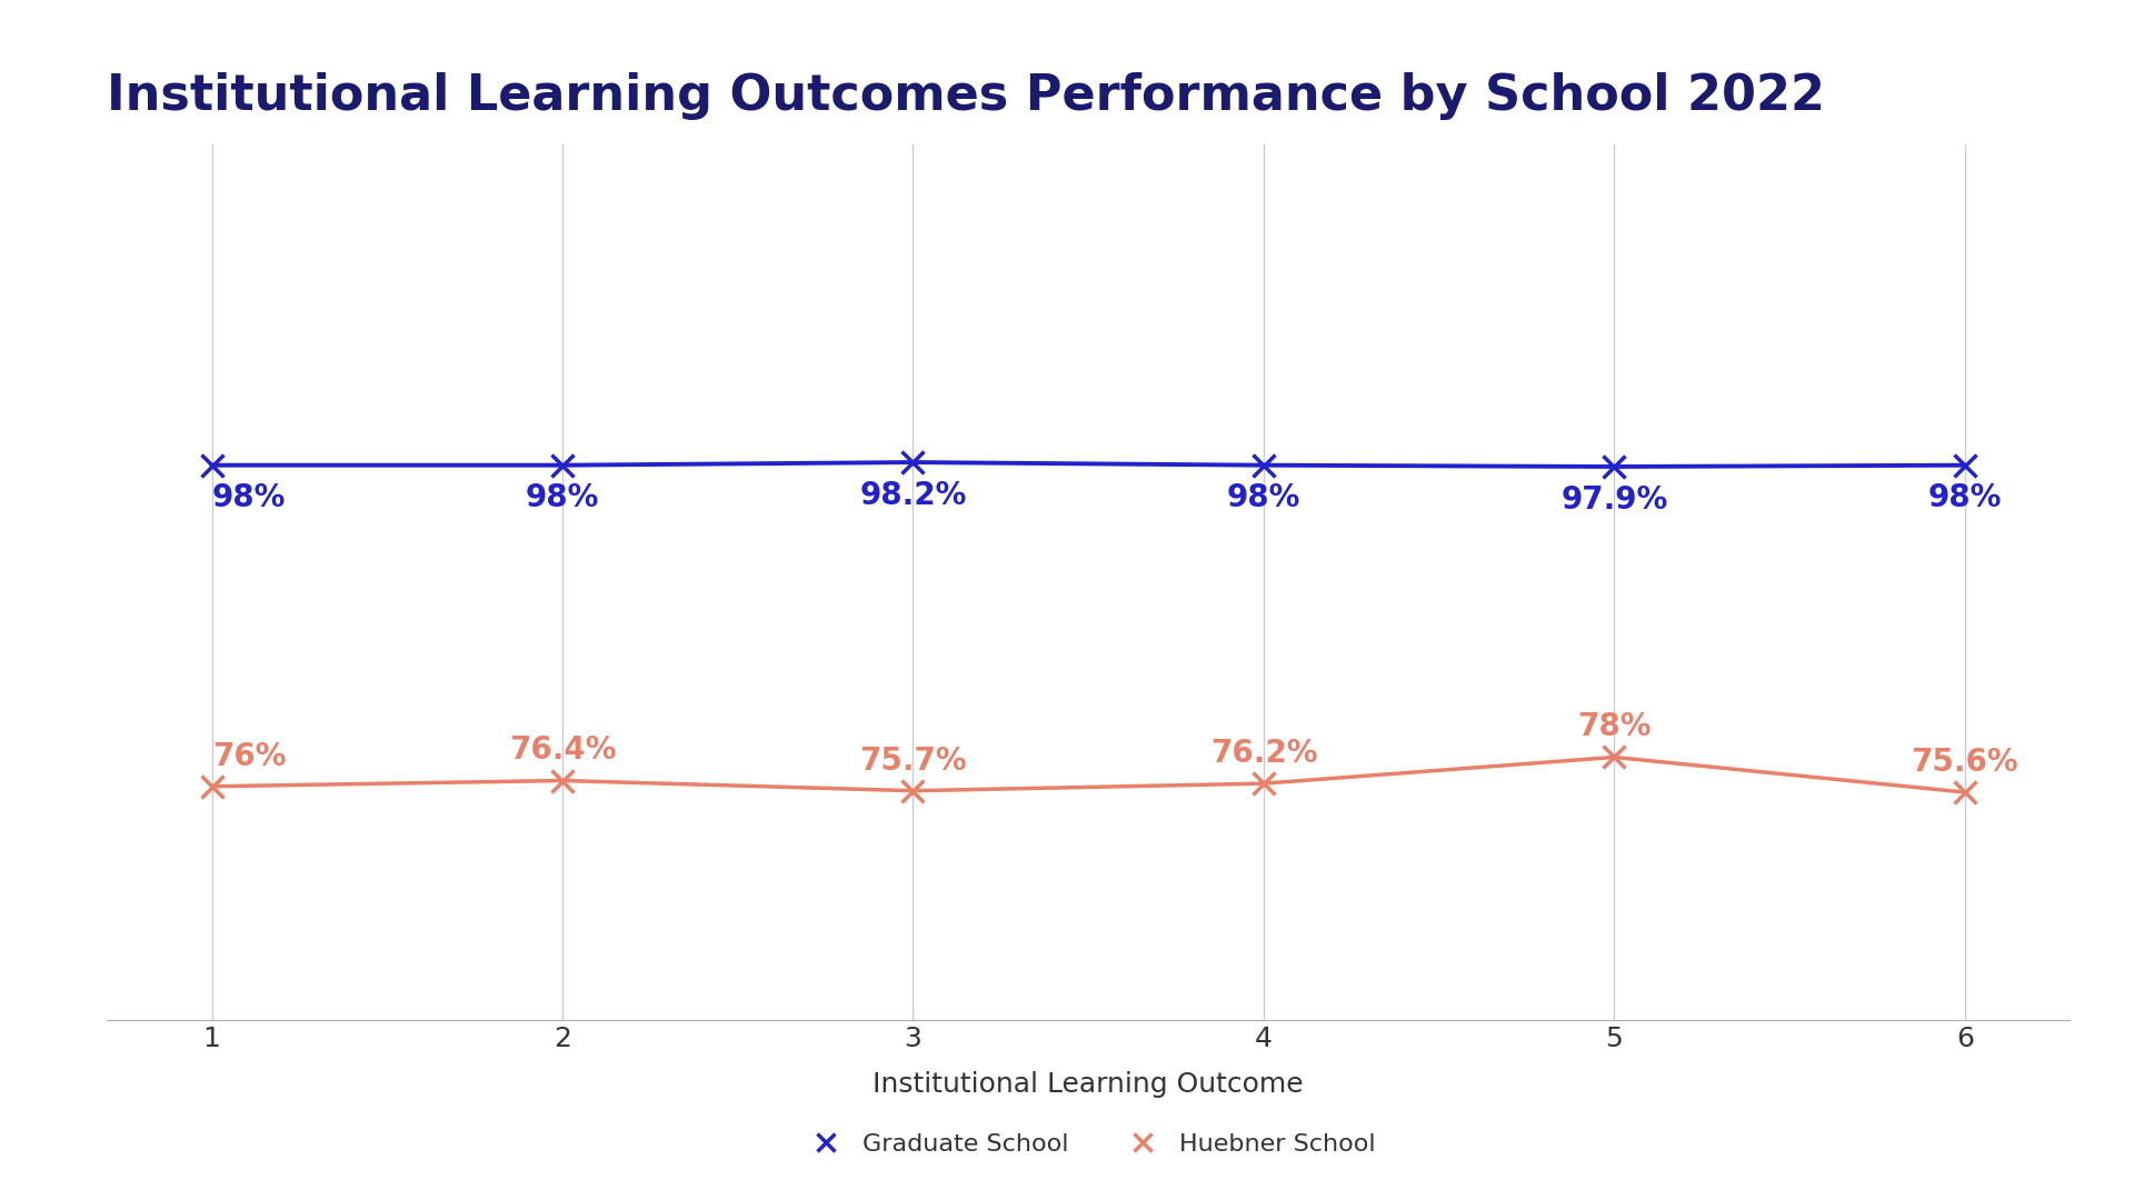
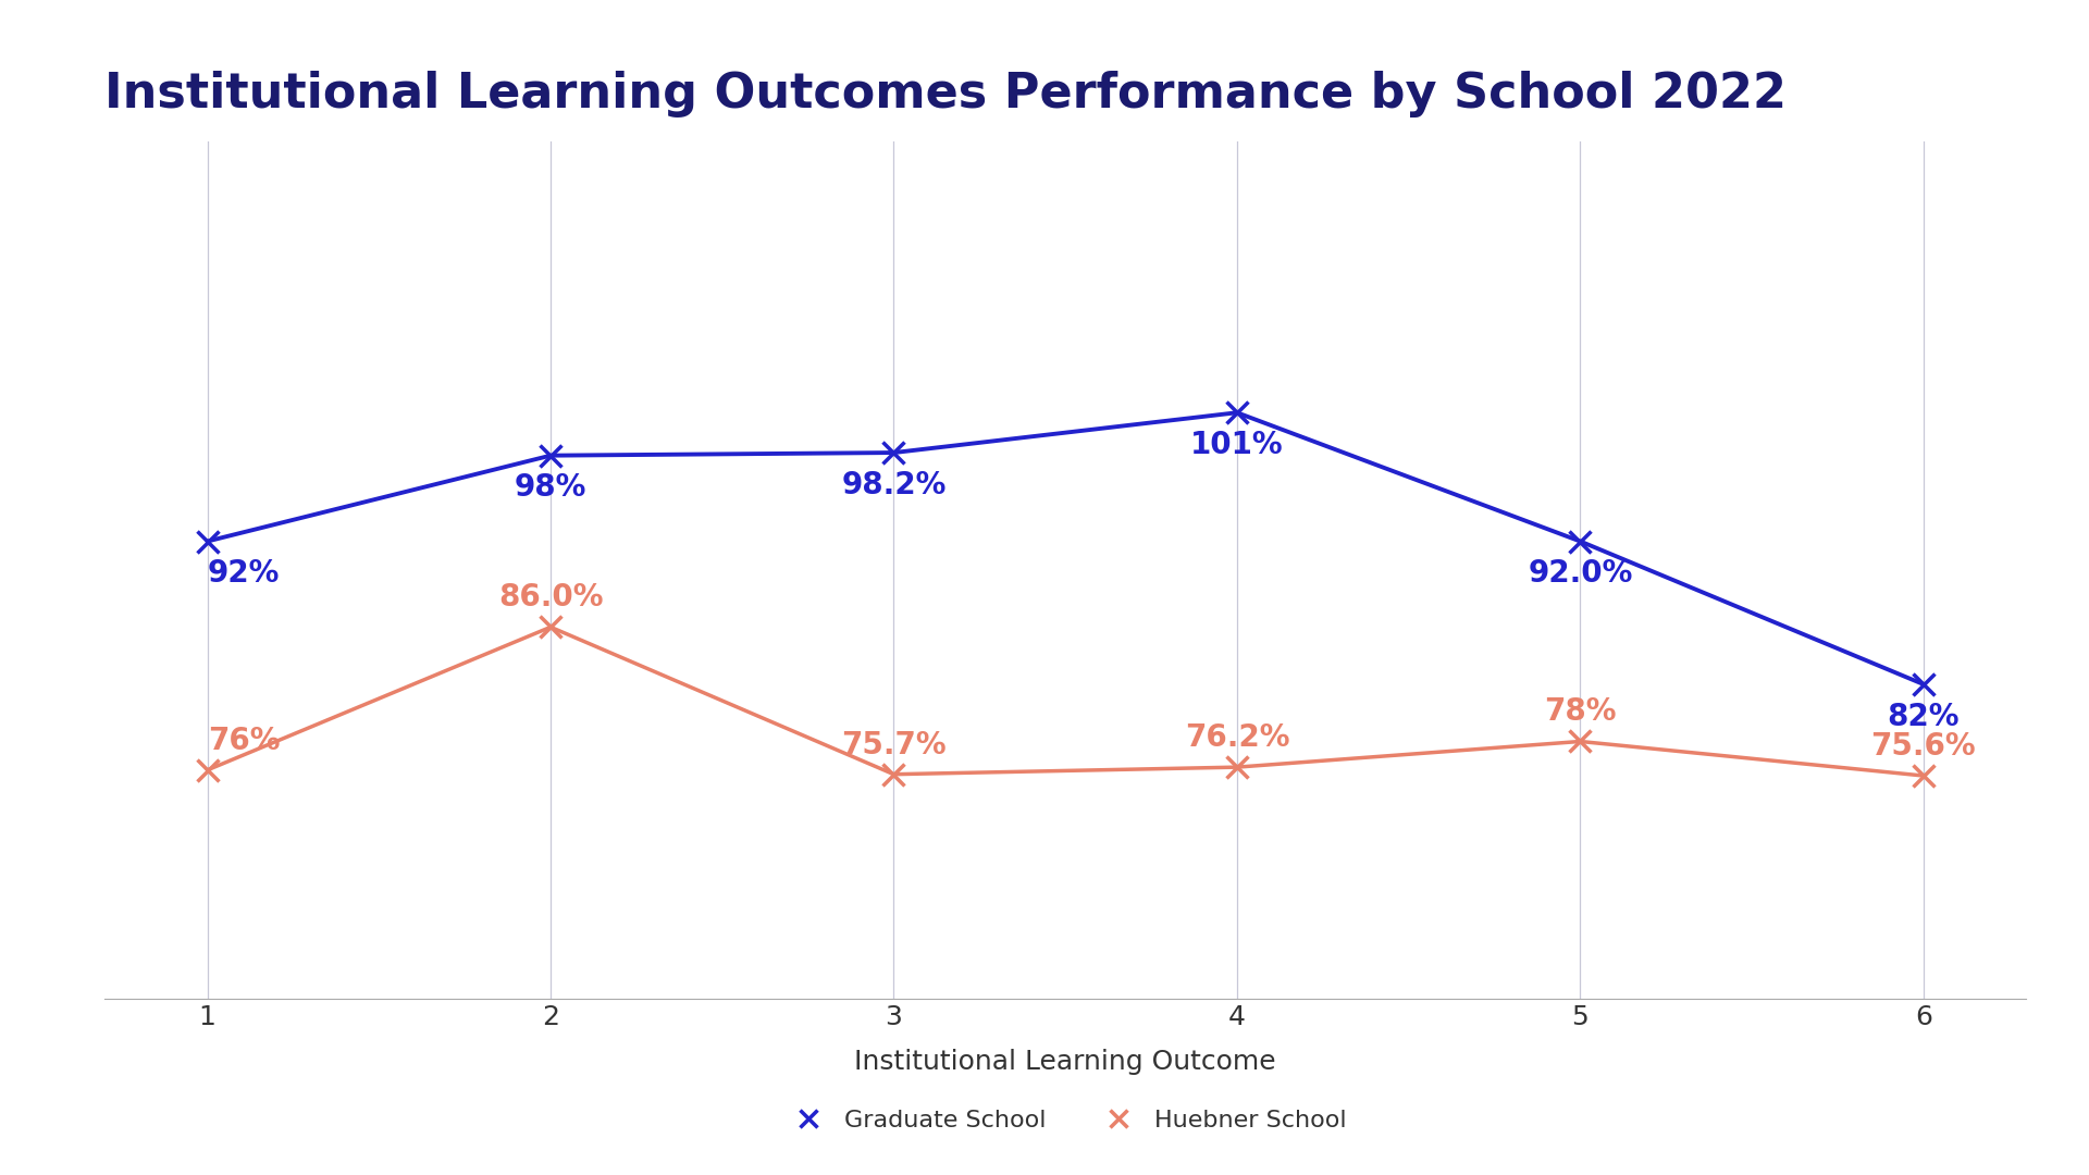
Graduate School/1: 98% -> 92%
Huebner School/2: 76.4% -> 86.0%
Graduate School/4: 98% -> 101%
Graduate School/5: 97.9% -> 92.0%
Graduate School/6: 98% -> 82%
